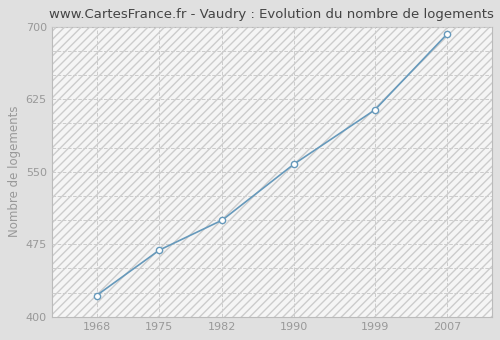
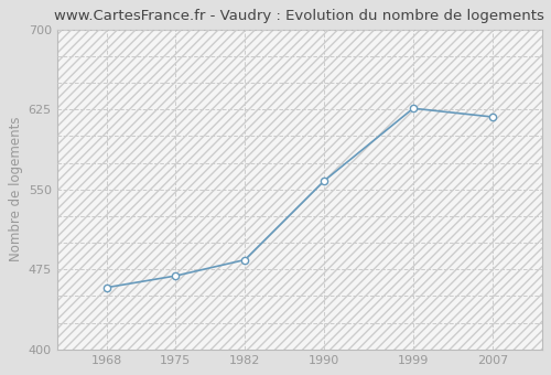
1968: 422 -> 458
1982: 500 -> 484
1999: 614 -> 626
2007: 692 -> 618
